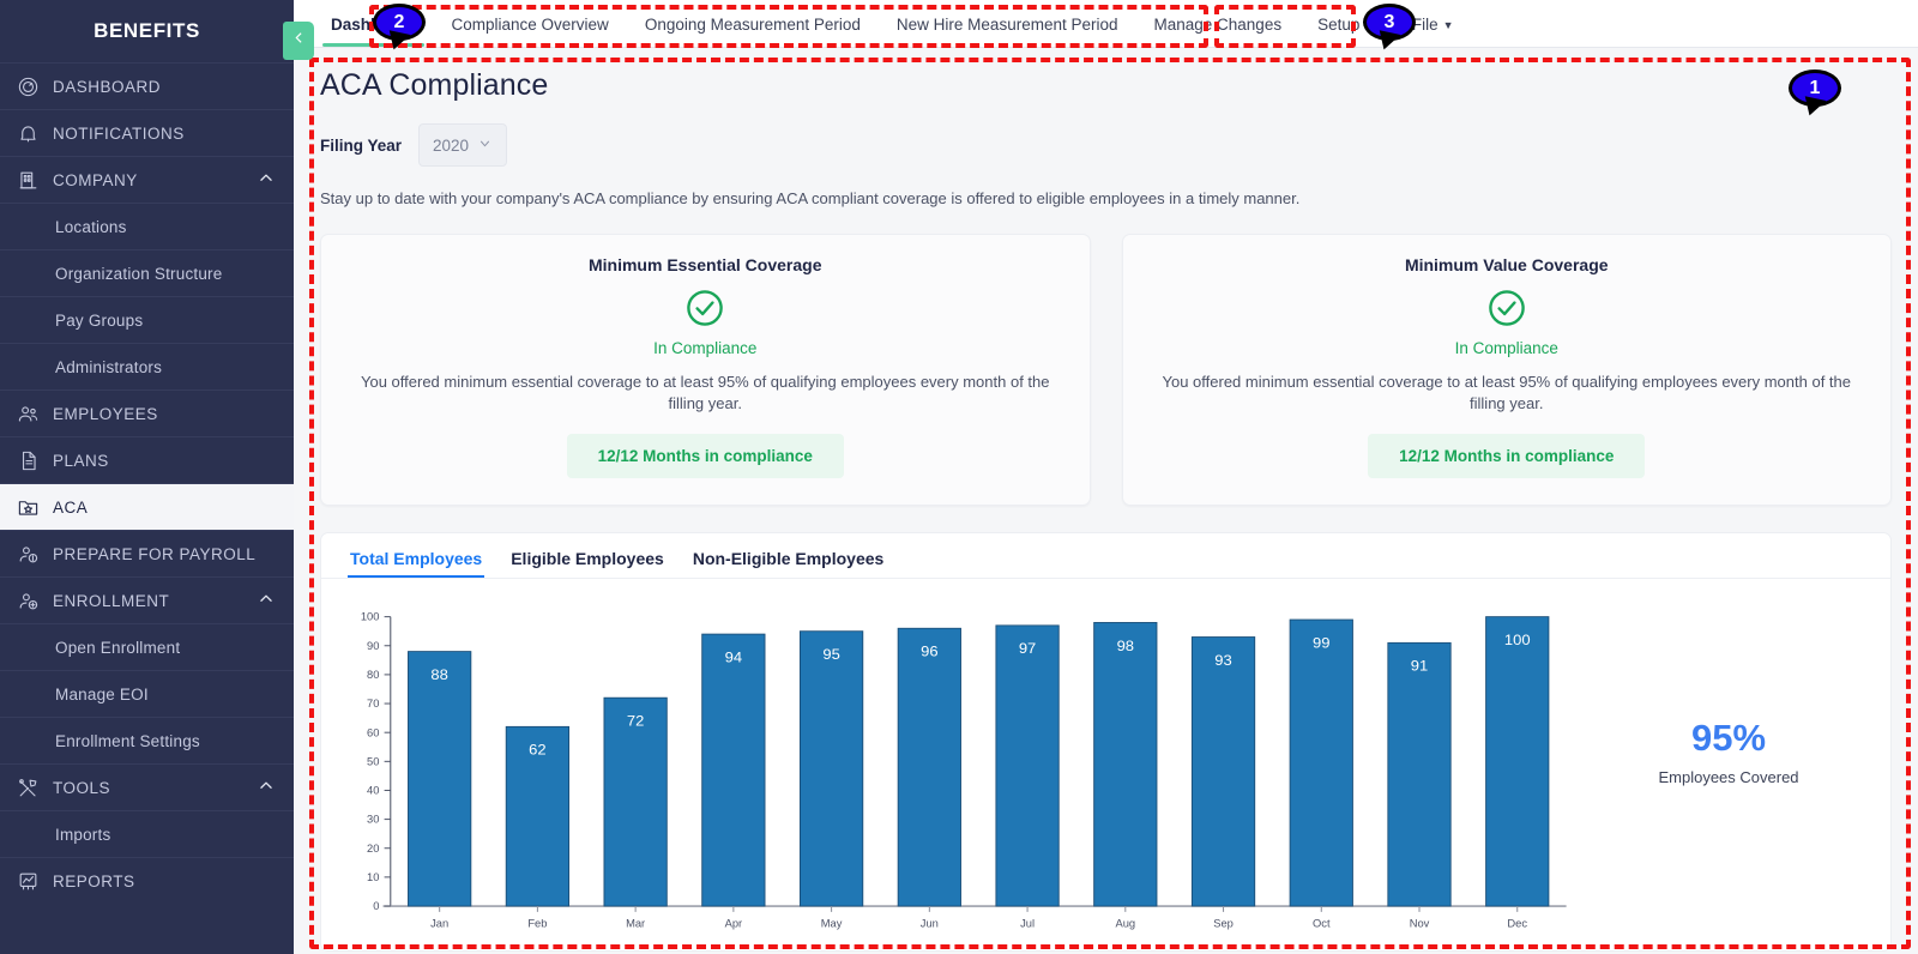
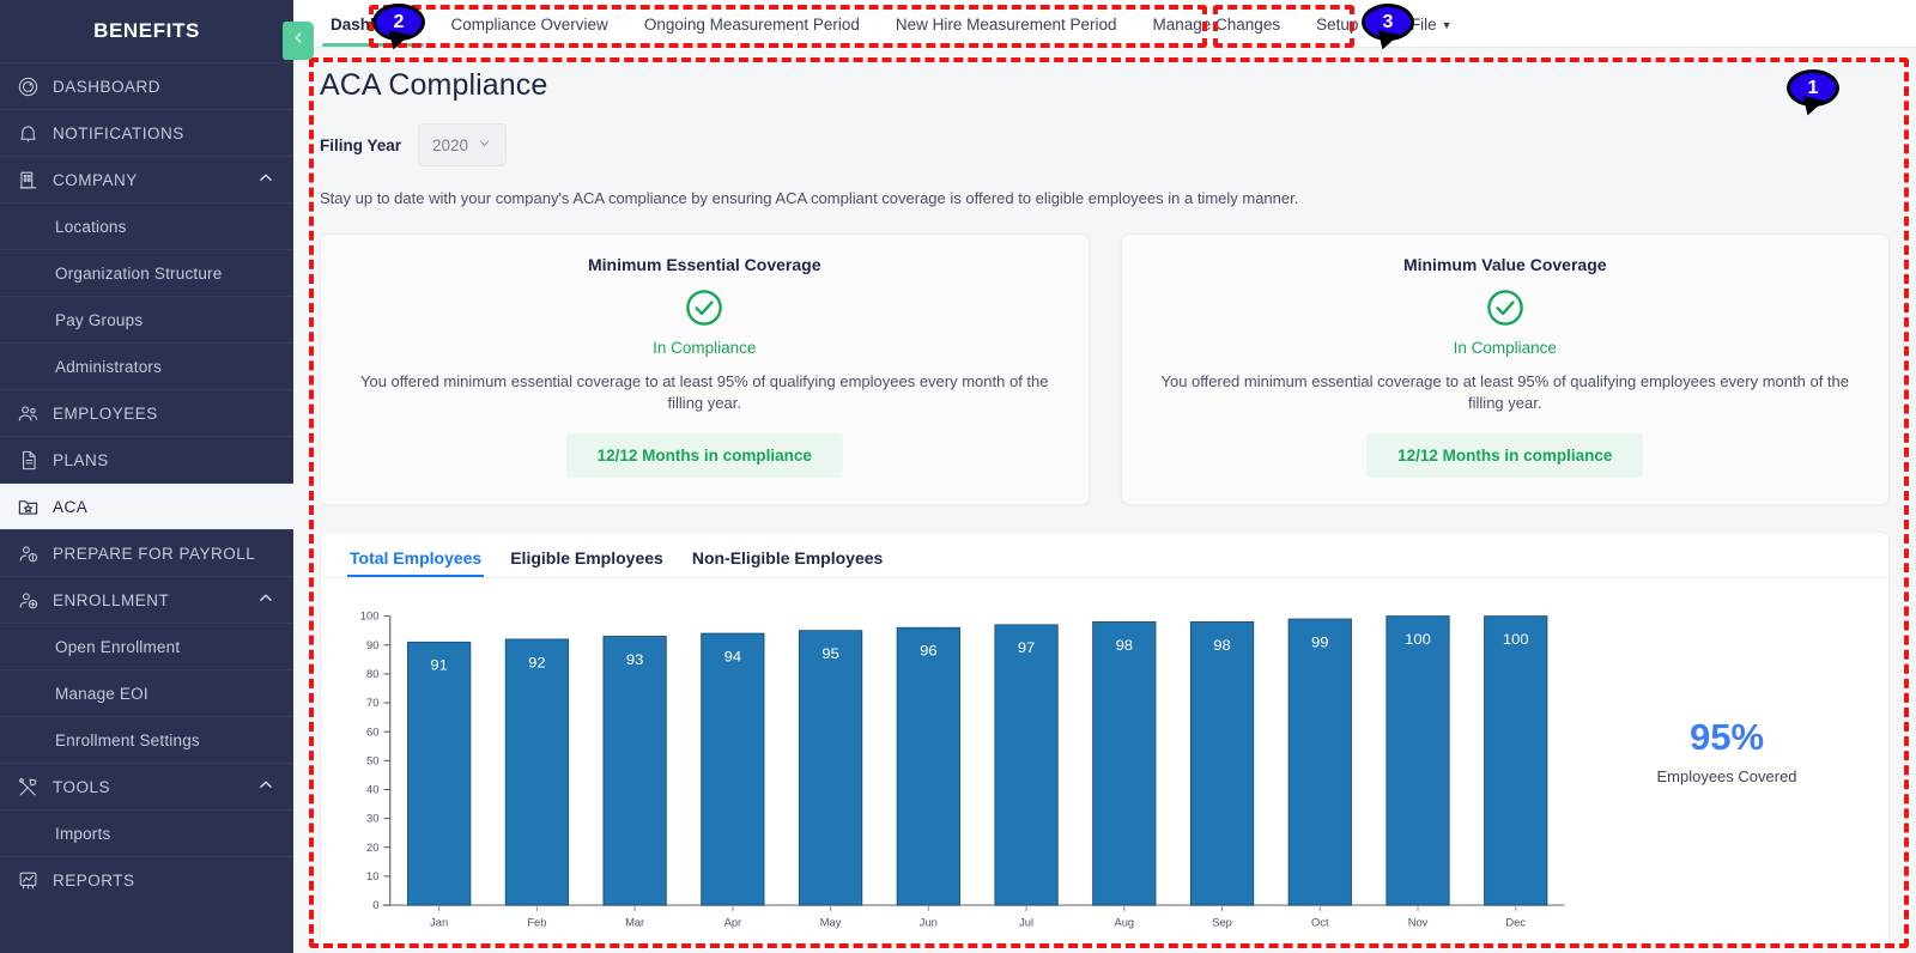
Jan: 88 -> 91
Feb: 62 -> 92
Mar: 72 -> 93
Sep: 93 -> 98
Nov: 91 -> 100
